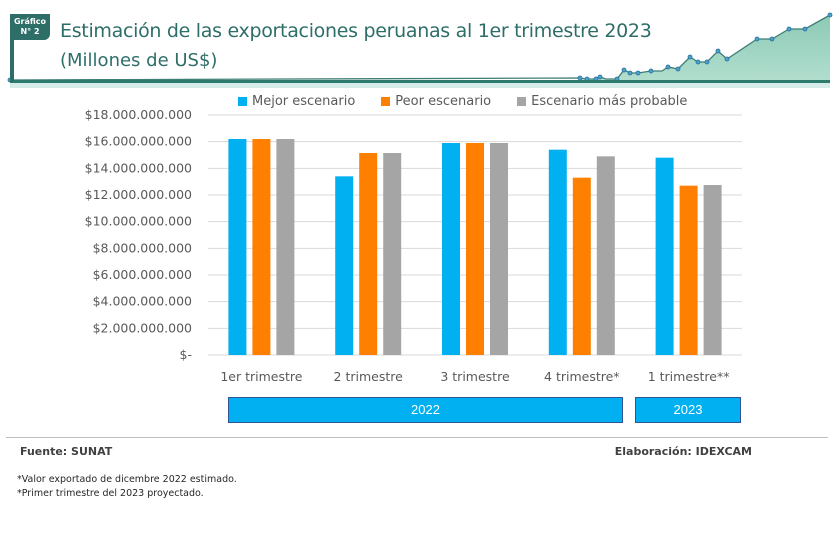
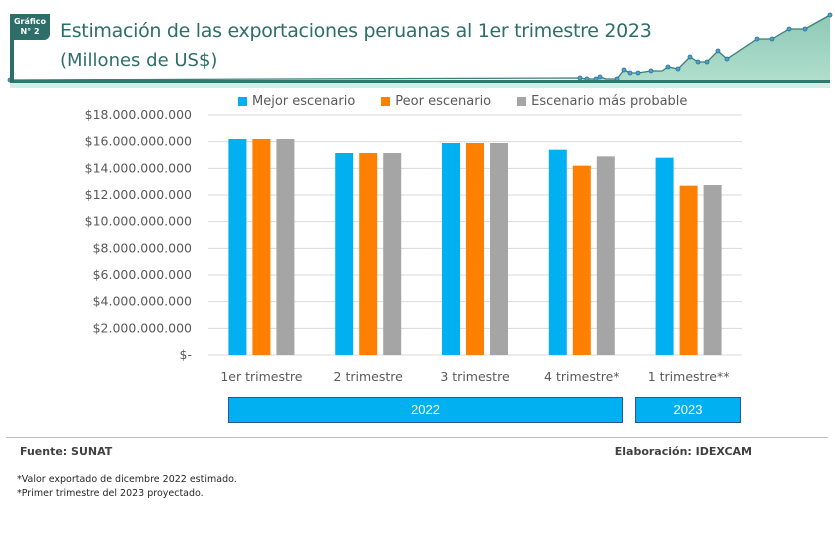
Mejor escenario/2 trimestre: $13400000000 -> $15200000000
Peor escenario/4 trimestre*: $13300000000 -> $14200000000
